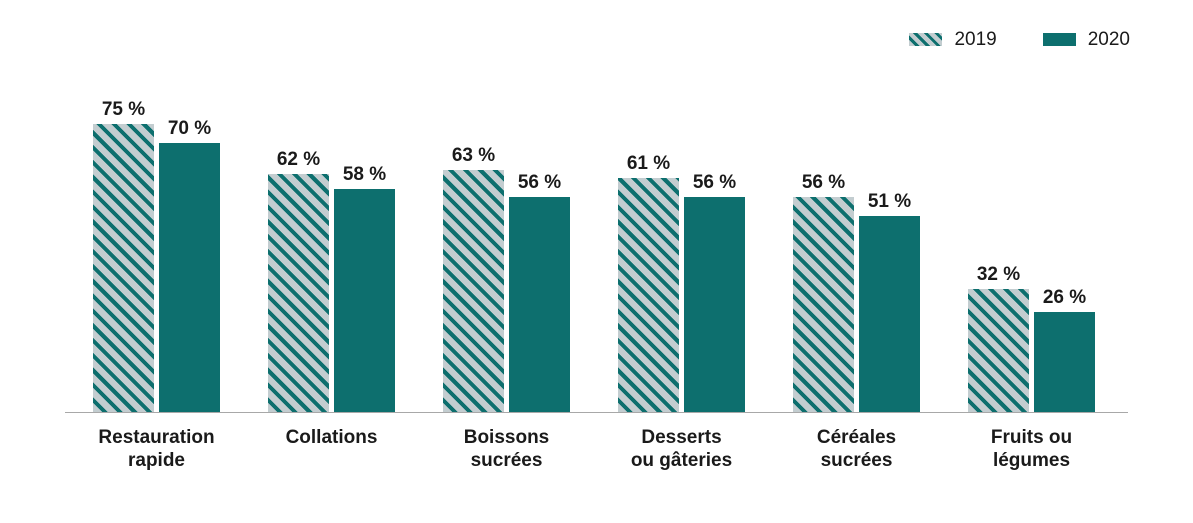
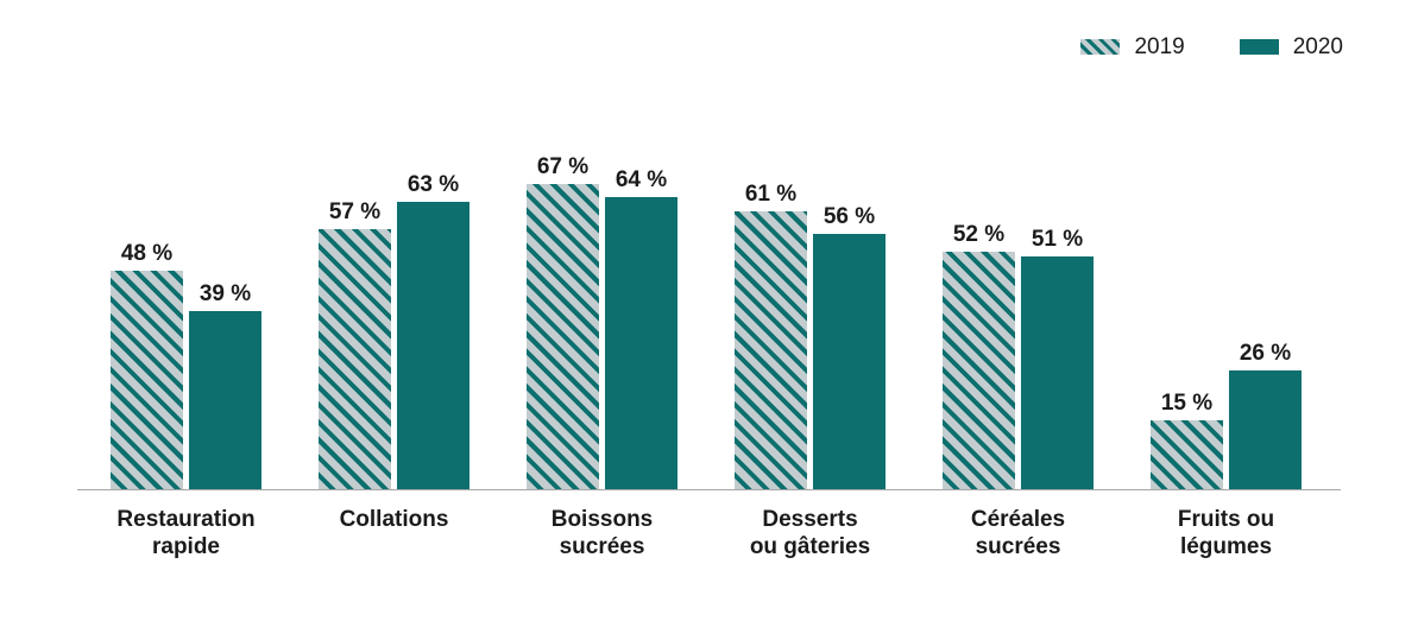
2019/Restauration rapide: 75 -> 48
2020/Restauration rapide: 70 -> 39
2019/Collations: 62 -> 57
2020/Collations: 58 -> 63
2019/Boissons sucrées: 63 -> 67
2020/Boissons sucrées: 56 -> 64
2019/Céréales sucrées: 56 -> 52
2019/Fruits ou légumes: 32 -> 15
